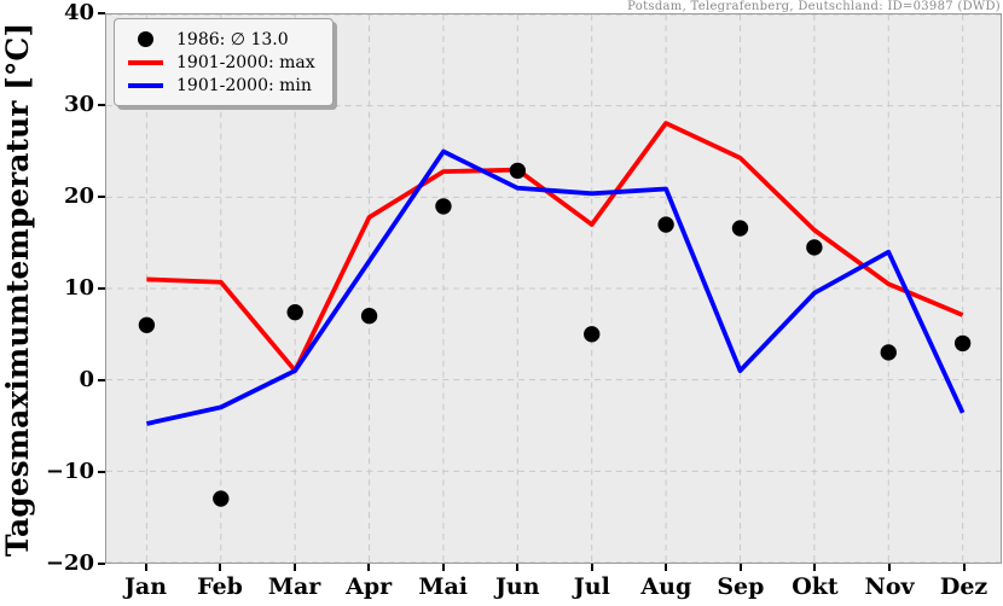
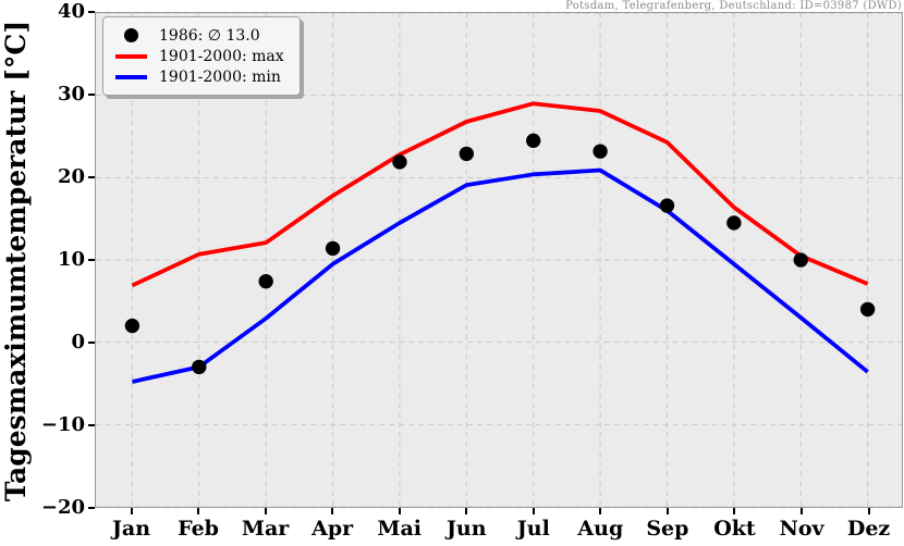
1986: ∅ 13.0/Jan: 6 -> 2
1901-2000: max/Jan: 11 -> 7
1986: ∅ 13.0/Feb: -13 -> -3
1901-2000: max/Mar: 1 -> 12
1901-2000: min/Mar: 1 -> 3
1986: ∅ 13.0/Apr: 7 -> 11
1901-2000: min/Apr: 13 -> 10
1986: ∅ 13.0/Mai: 19 -> 22
1901-2000: min/Mai: 25 -> 14
1901-2000: max/Jun: 23 -> 27
1901-2000: min/Jun: 21 -> 19
1986: ∅ 13.0/Jul: 5 -> 24
1901-2000: max/Jul: 17 -> 29
1986: ∅ 13.0/Aug: 17 -> 23
1901-2000: min/Sep: 1 -> 16
1986: ∅ 13.0/Nov: 3 -> 10
1901-2000: min/Nov: 14 -> 3
